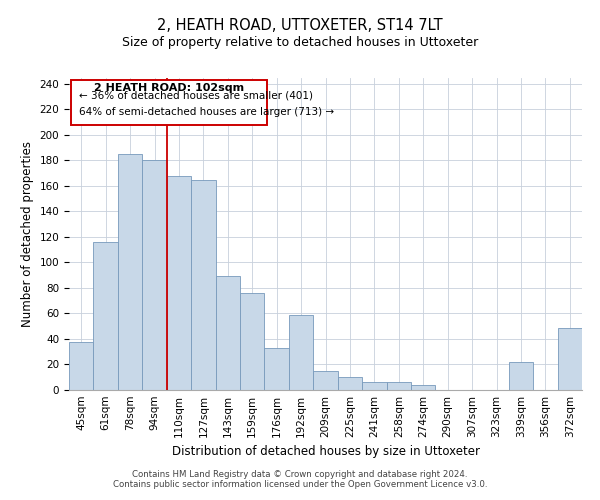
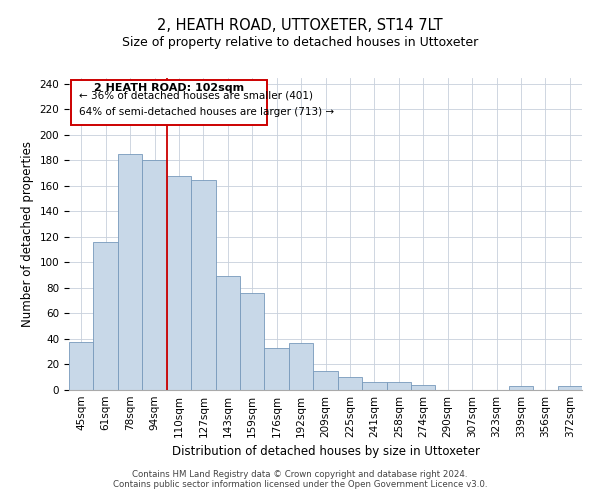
192sqm: 59 -> 37
339sqm: 22 -> 3
372sqm: 49 -> 3
